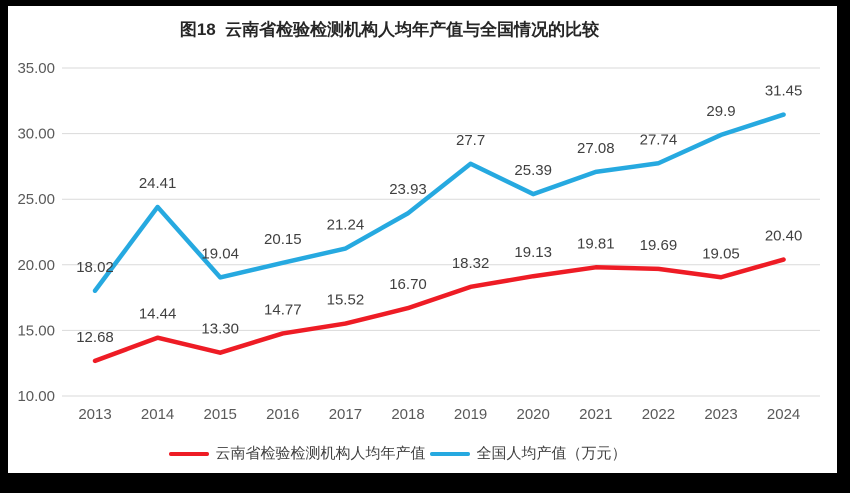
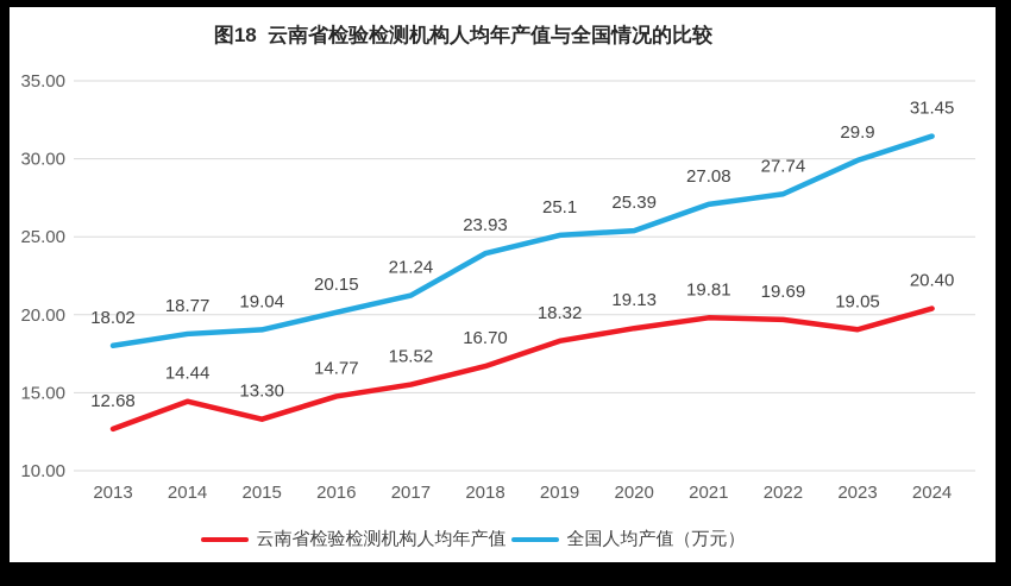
全国人均产值（万元）/2014: 24.41 -> 18.77
全国人均产值（万元）/2019: 27.7 -> 25.1
